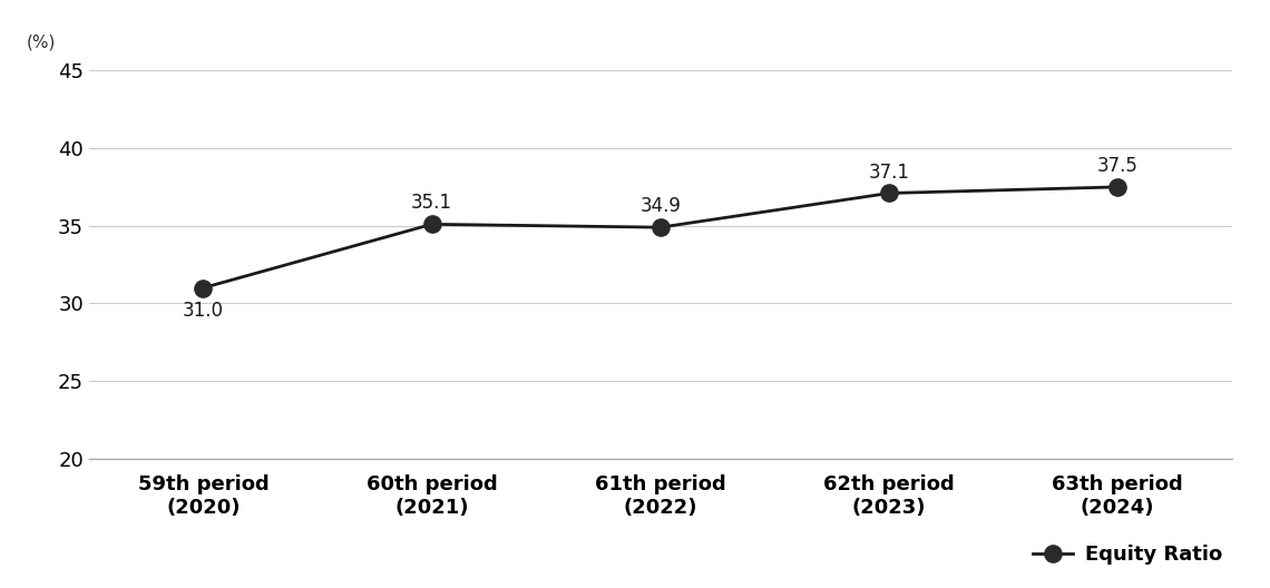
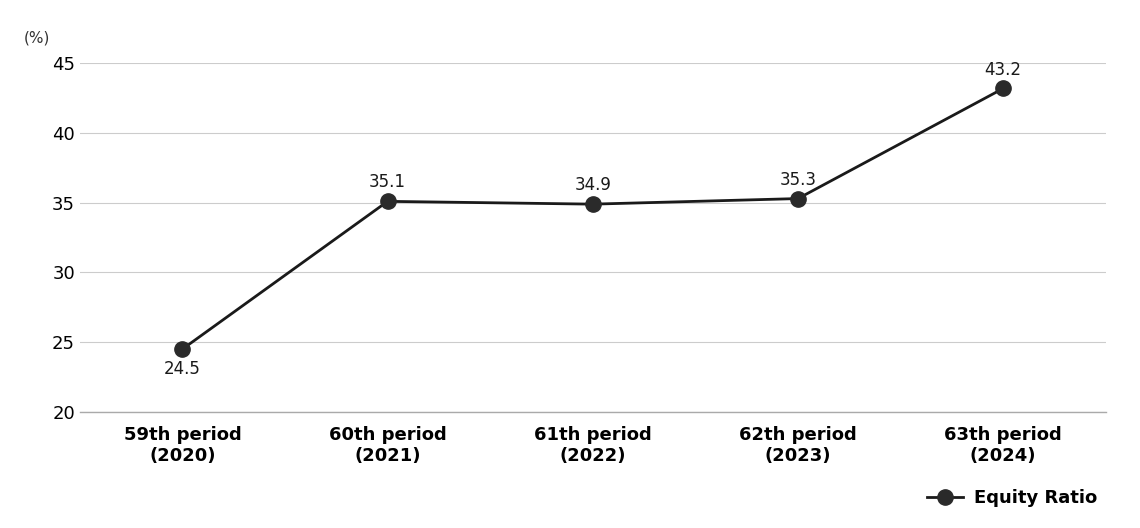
59th period (2020): 31.0 -> 24.5
62th period (2023): 37.1 -> 35.3
63th period (2024): 37.5 -> 43.2
